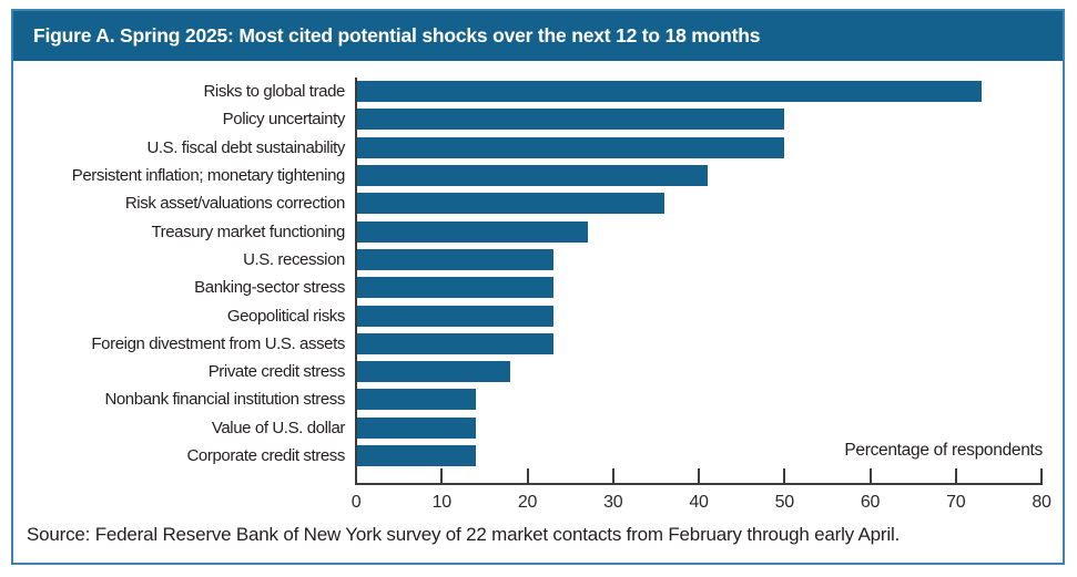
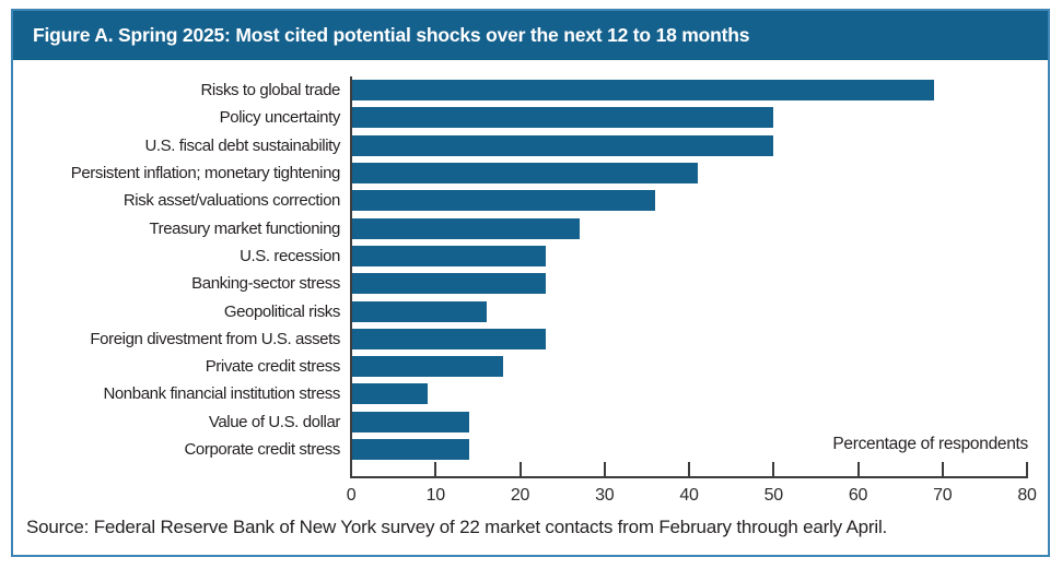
Risks to global trade: 73 -> 69
Geopolitical risks: 23 -> 16
Nonbank financial institution stress: 14 -> 9
